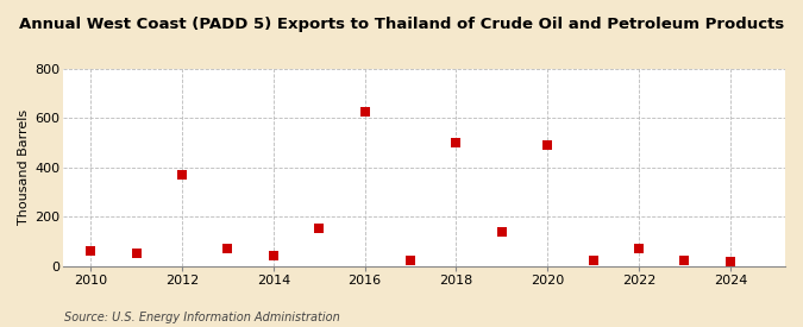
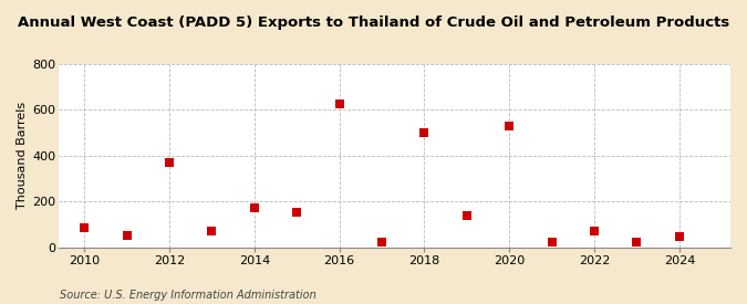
2010: 60 -> 85
2014: 40 -> 170
2020: 490 -> 530
2024: 20 -> 45
